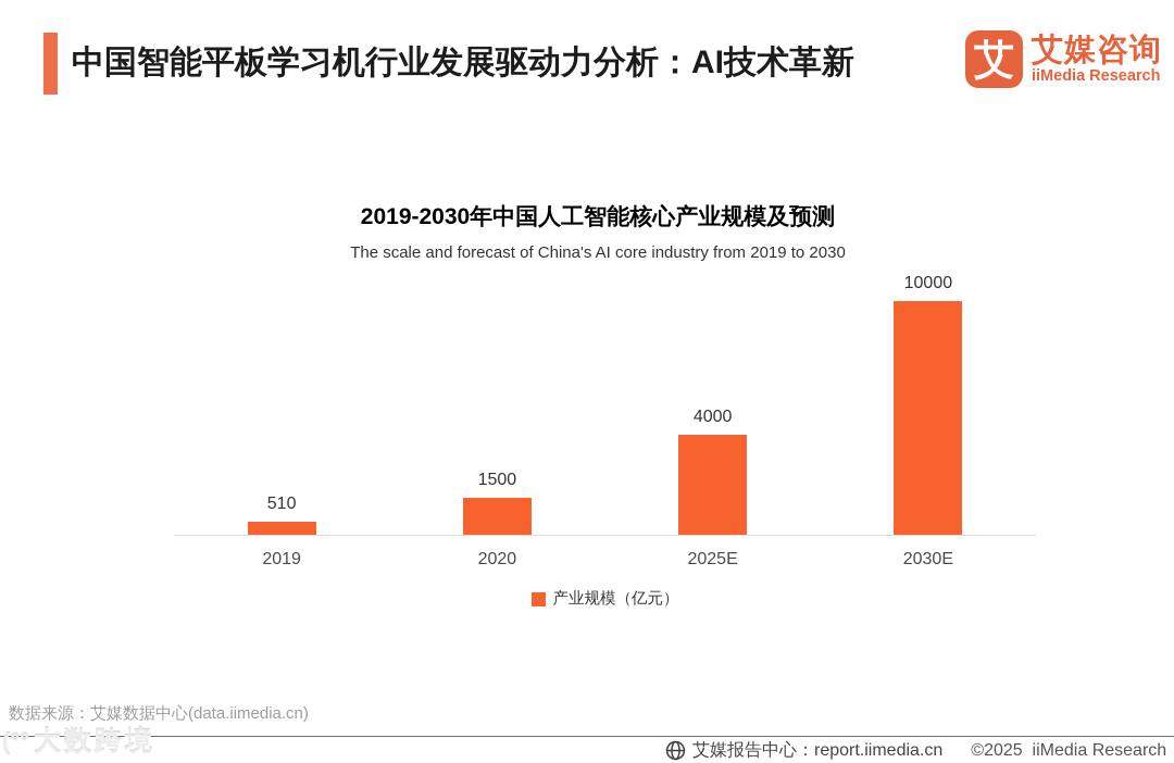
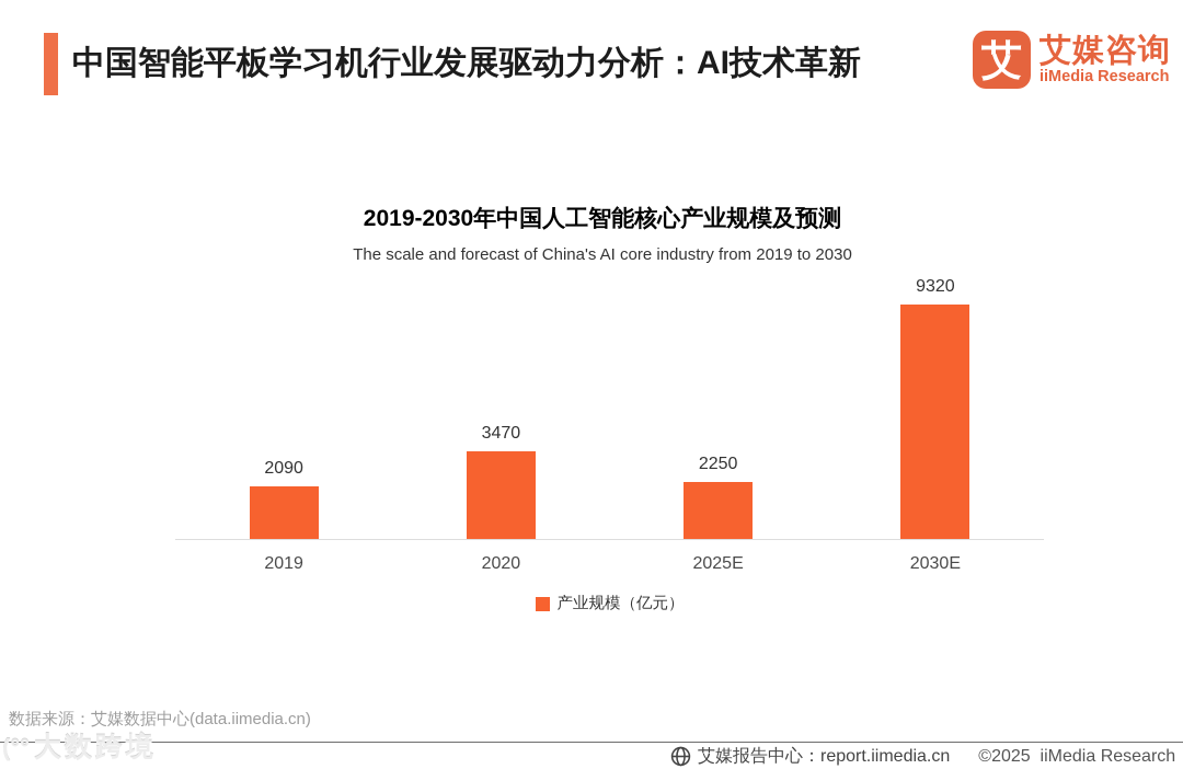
2019: 510 -> 2090
2020: 1500 -> 3470
2025E: 4000 -> 2250
2030E: 10000 -> 9320
